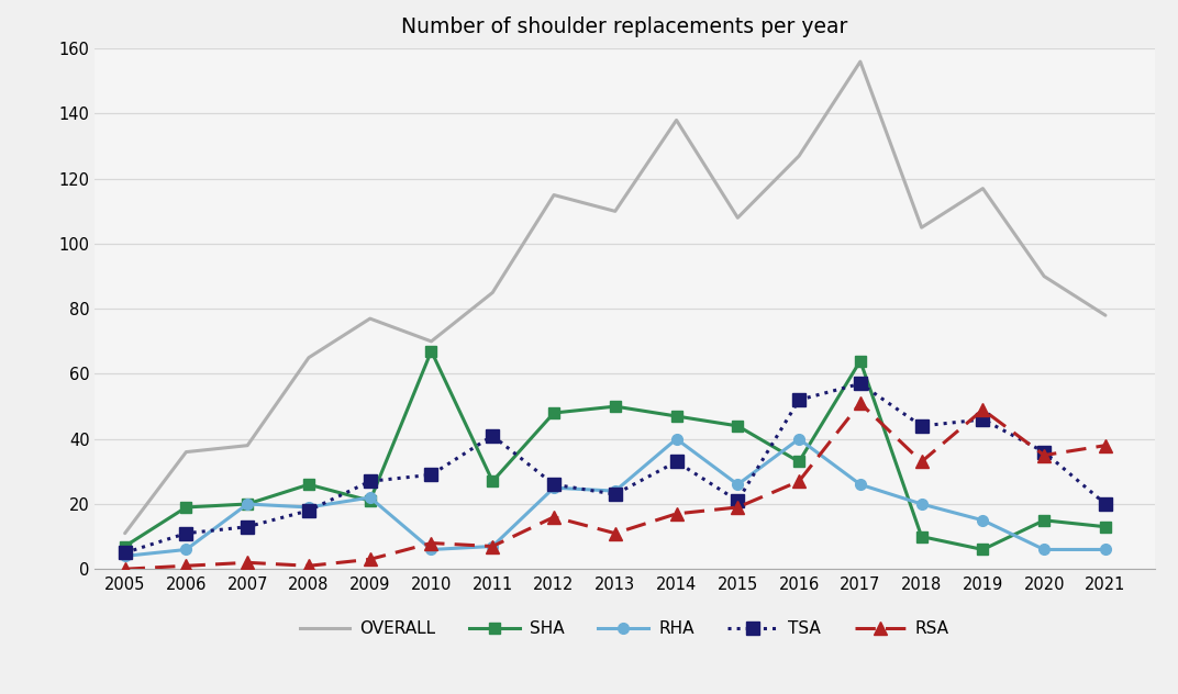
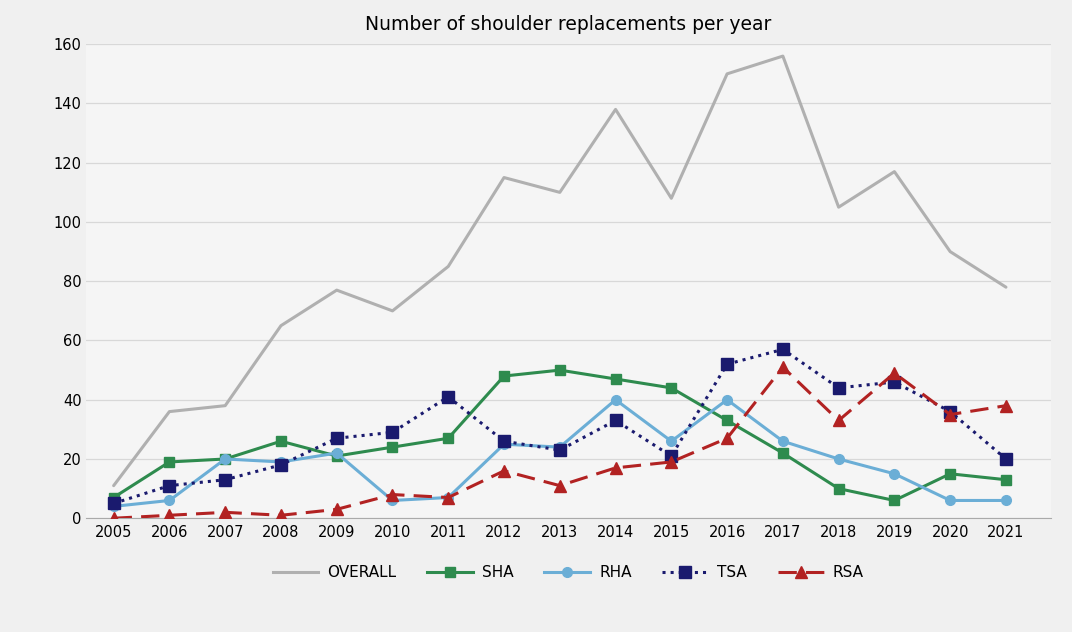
SHA/2010: 67 -> 24
OVERALL/2016: 127 -> 150
SHA/2017: 64 -> 22
